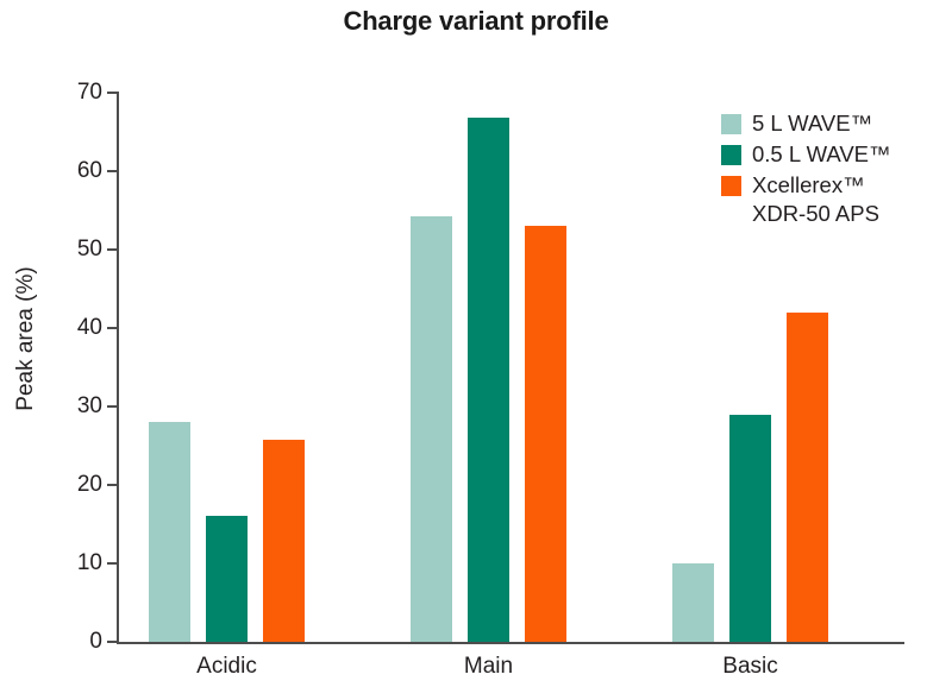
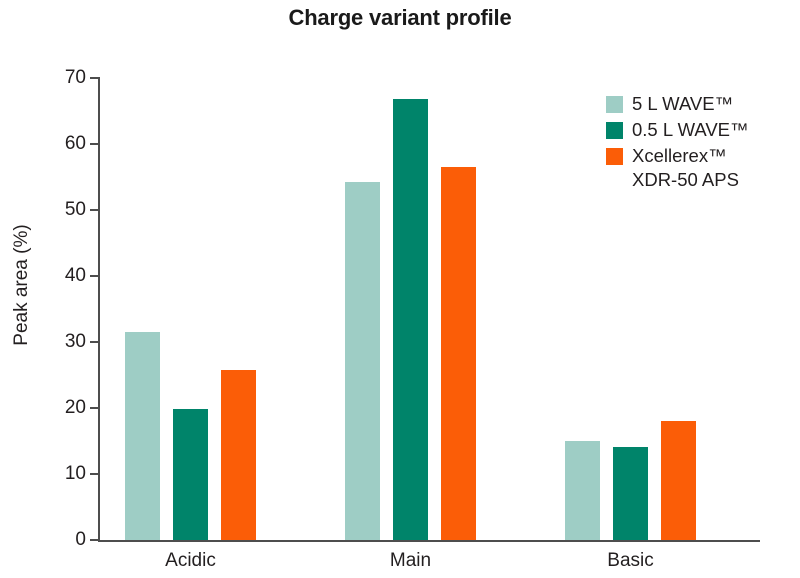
5 L WAVE™/Acidic: 28 -> 32
0.5 L WAVE™/Acidic: 16 -> 20
Xcellerex™ XDR-50 APS/Main: 53 -> 56
5 L WAVE™/Basic: 10 -> 15
0.5 L WAVE™/Basic: 29 -> 14
Xcellerex™ XDR-50 APS/Basic: 42 -> 18
